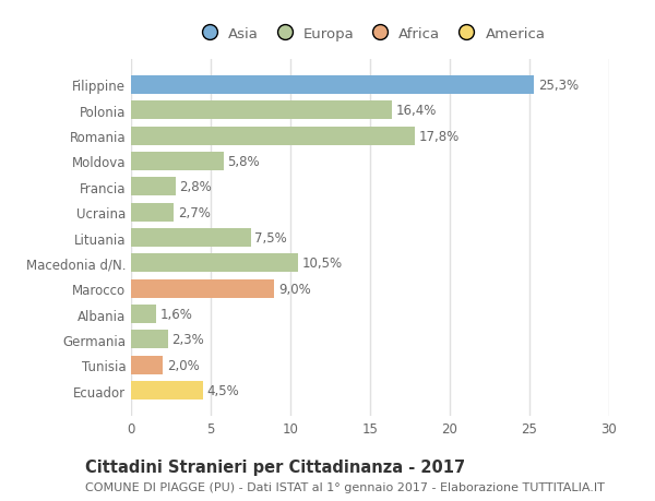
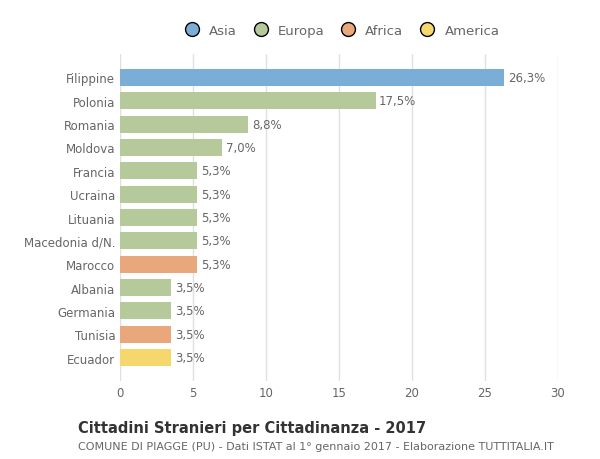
Filippine: 25,3% -> 26,3%
Polonia: 16,4% -> 17,5%
Romania: 17,8% -> 8,8%
Moldova: 5,8% -> 7,0%
Francia: 2,8% -> 5,3%
Ucraina: 2,7% -> 5,3%
Lituania: 7,5% -> 5,3%
Macedonia d/N.: 10,5% -> 5,3%
Marocco: 9,0% -> 5,3%
Albania: 1,6% -> 3,5%
Germania: 2,3% -> 3,5%
Tunisia: 2,0% -> 3,5%
Ecuador: 4,5% -> 3,5%
